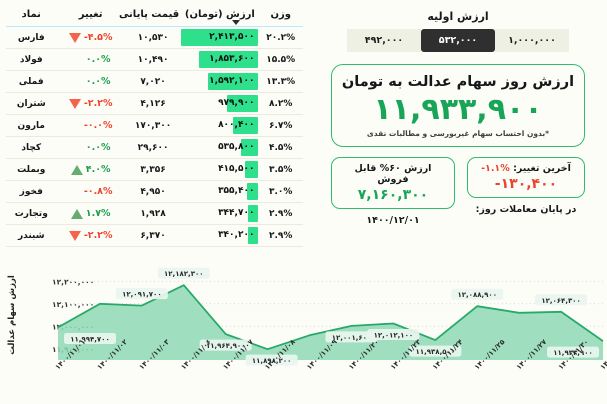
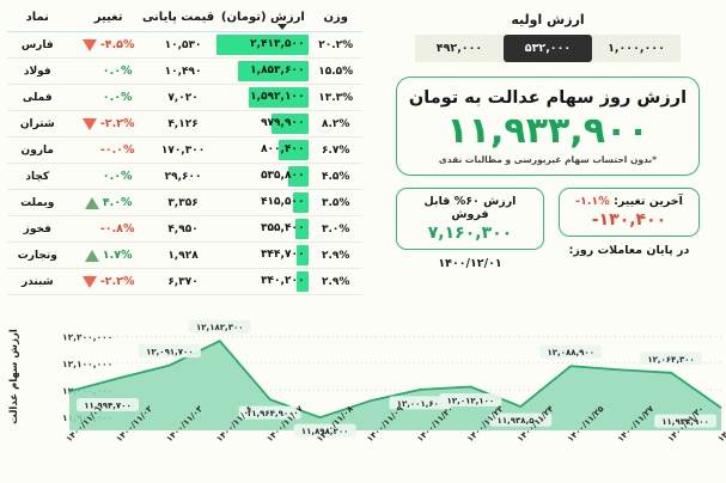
۱۴۰۰/۱۱/۰۲: 12100000 -> 12040000
۱۴۰۰/۱۱/۲۷: 12060000 -> 12080000
